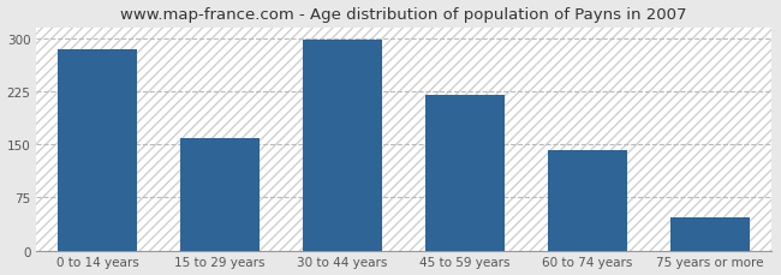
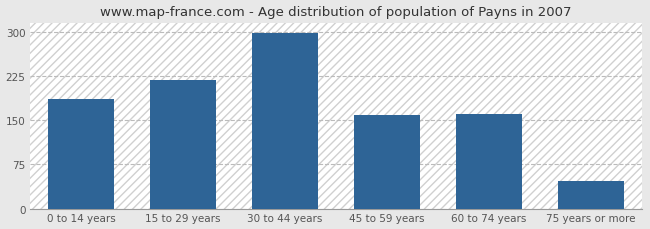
0 to 14 years: 284 -> 186
15 to 29 years: 158 -> 218
45 to 59 years: 220 -> 158
60 to 74 years: 142 -> 160
